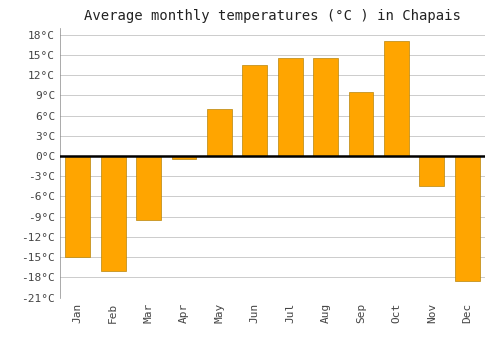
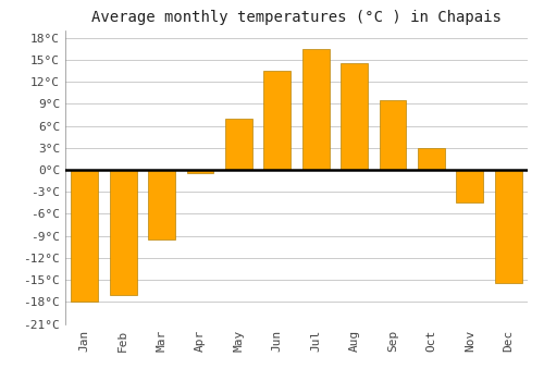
Jan: -15.0°C -> -18.0°C
Jul: 14.6°C -> 16.5°C
Oct: 17.0°C -> 3.0°C
Dec: -18.6°C -> -15.5°C
